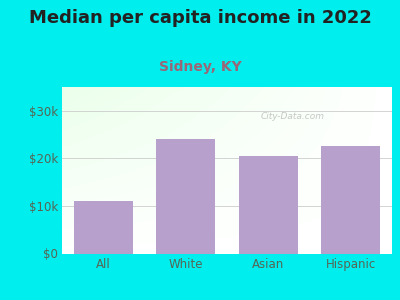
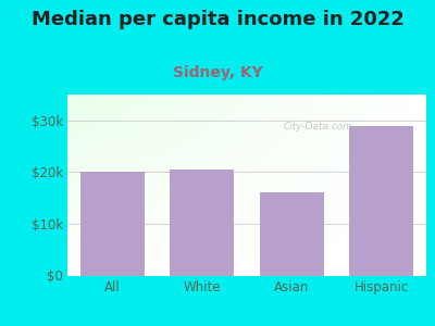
All: $11.0k -> $20.0k
White: $24.0k -> $20.5k
Asian: $20.5k -> $16.0k
Hispanic: $22.5k -> $29.0k
